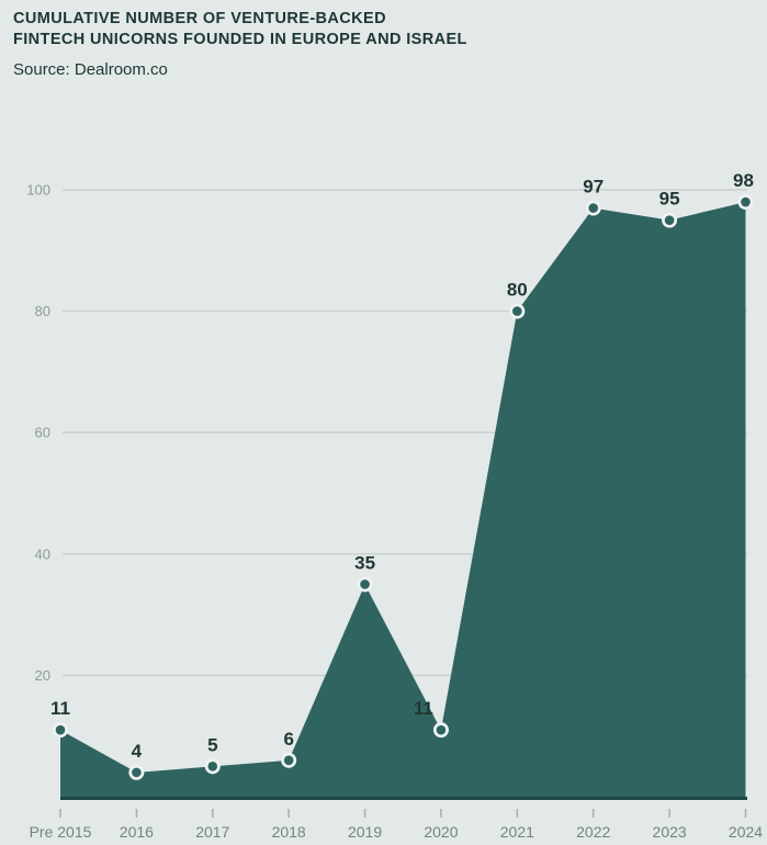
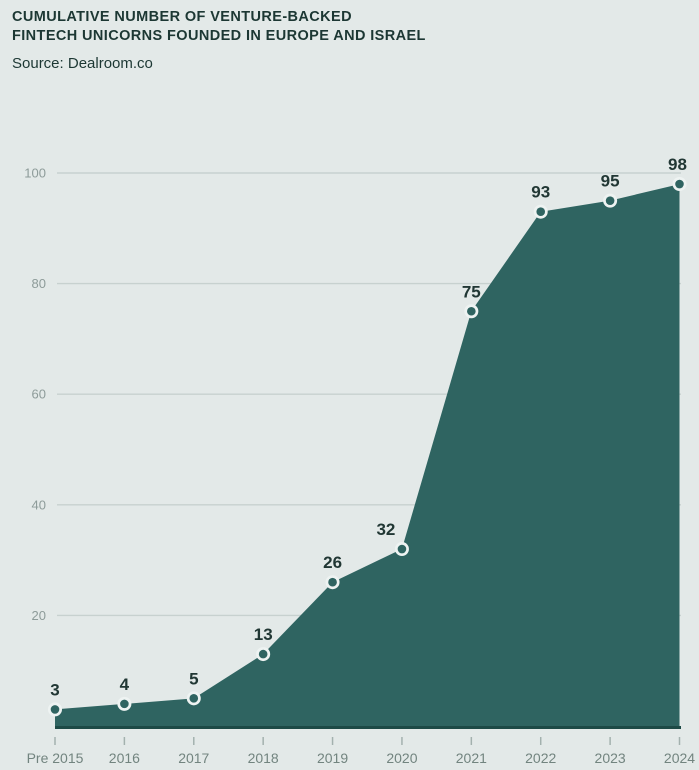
Pre 2015: 11 -> 3
2018: 6 -> 13
2019: 35 -> 26
2020: 11 -> 32
2021: 80 -> 75
2022: 97 -> 93
